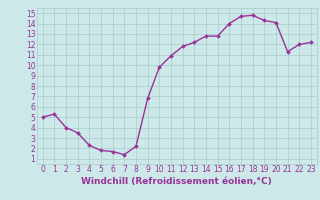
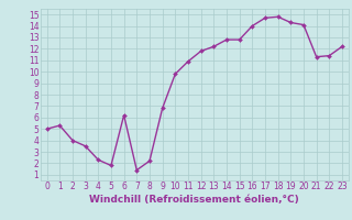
6: 1.7 -> 6.2
22: 12.0 -> 11.4
